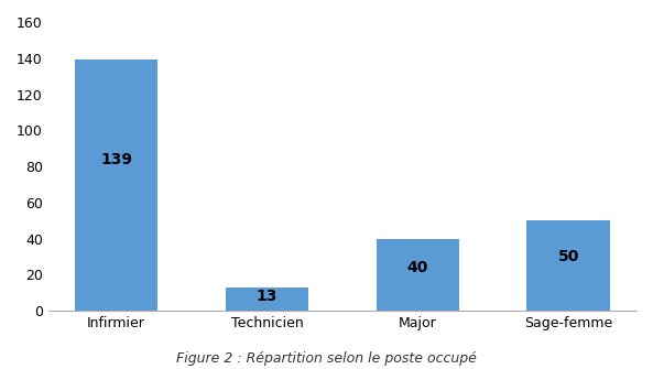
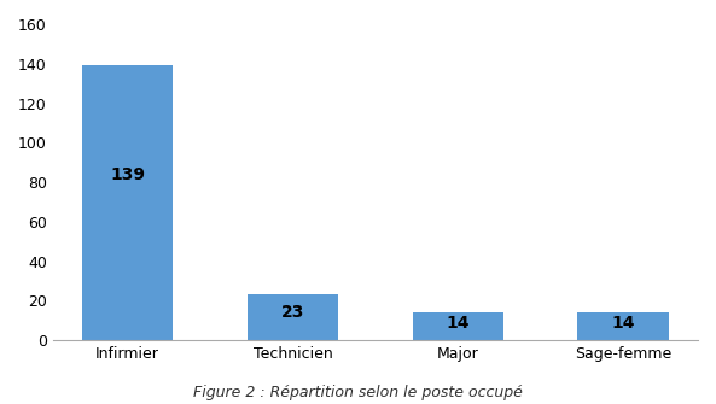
Technicien: 13 -> 23
Major: 40 -> 14
Sage-femme: 50 -> 14
